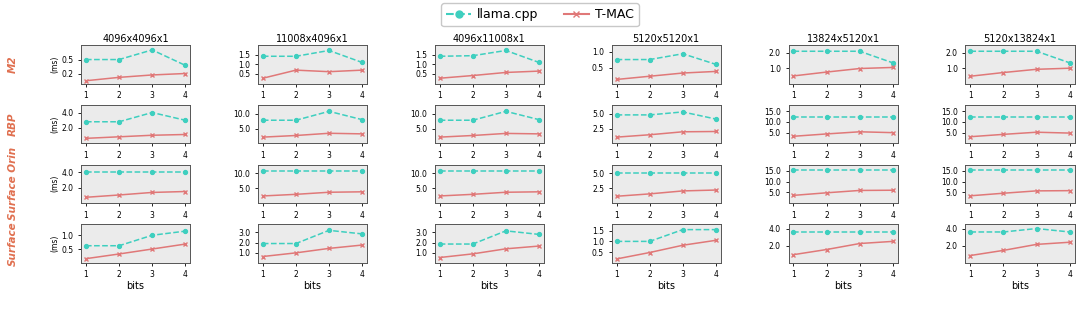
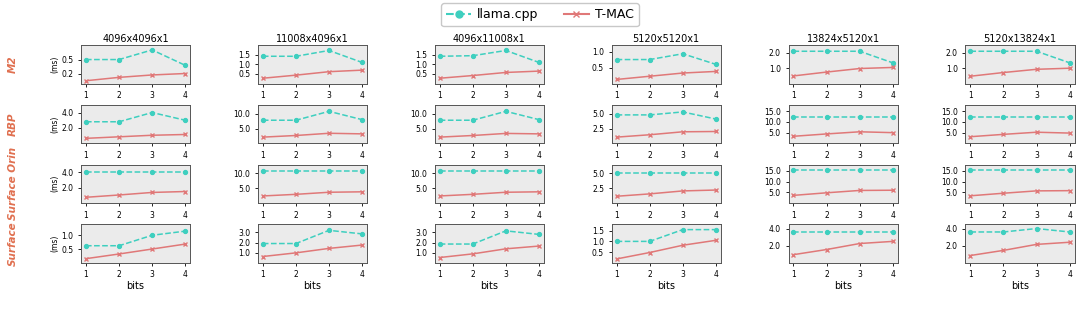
11008x4096x1/T-MAC/2: 0.7 -> 0.4
